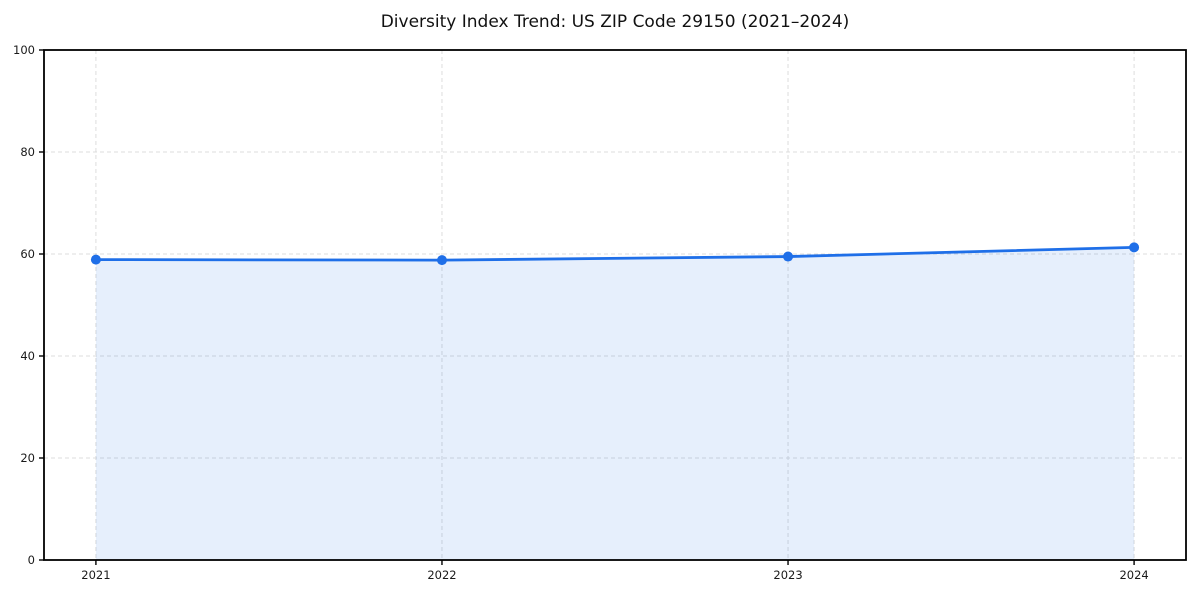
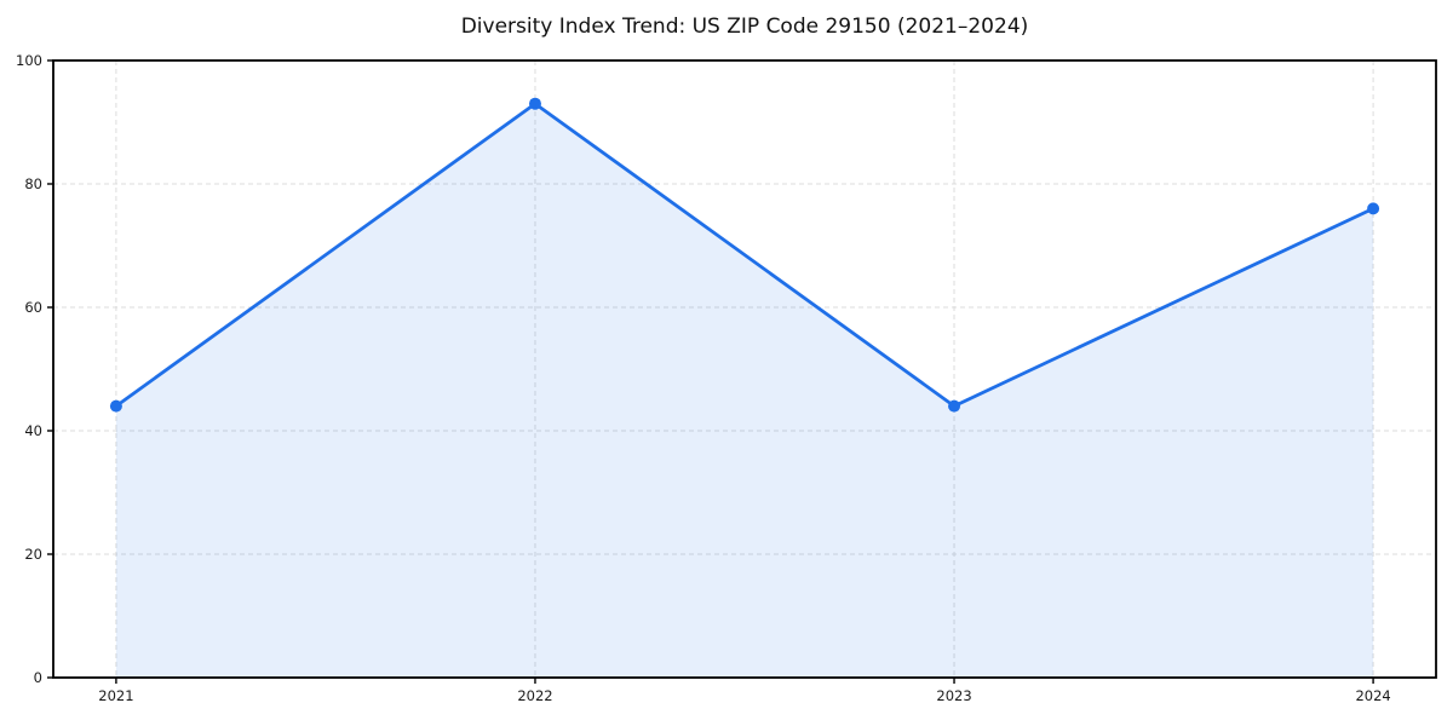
2021: 59 -> 44
2022: 59 -> 93
2023: 60 -> 44
2024: 61 -> 76
